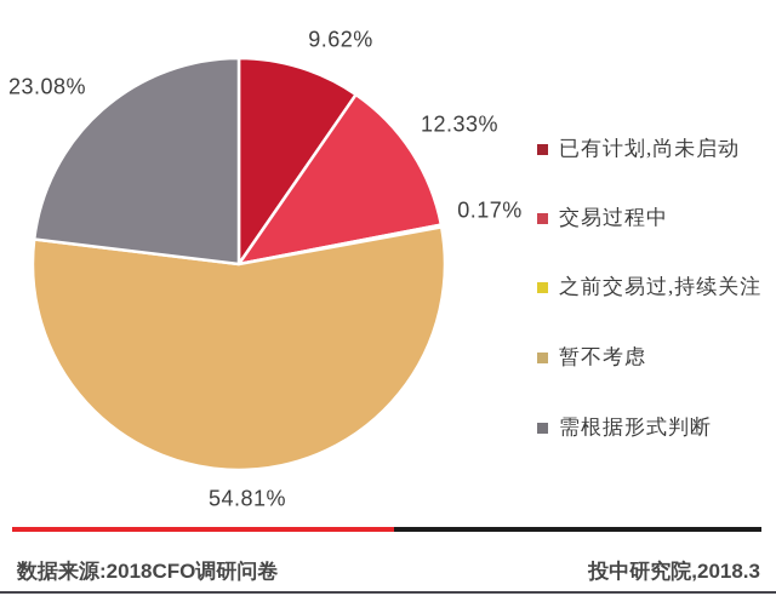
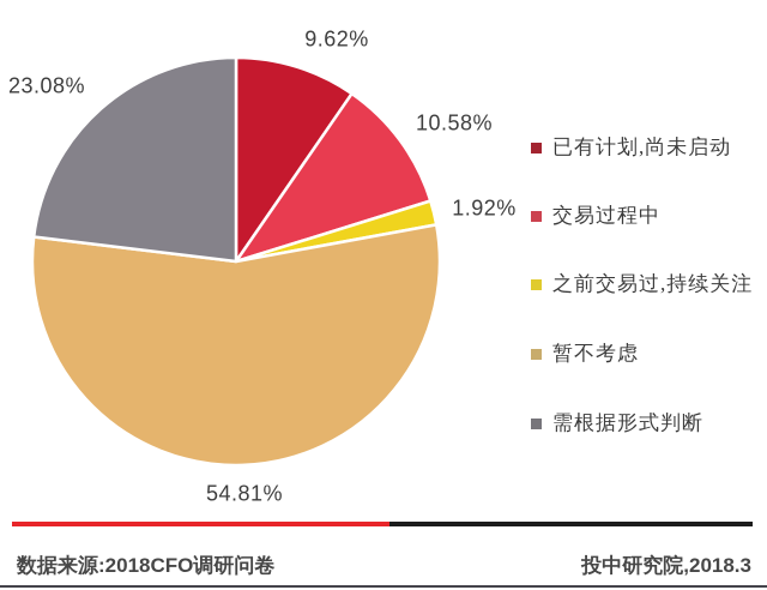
交易过程中: 12.33% -> 10.58%
之前交易过,持续关注: 0.17% -> 1.92%
